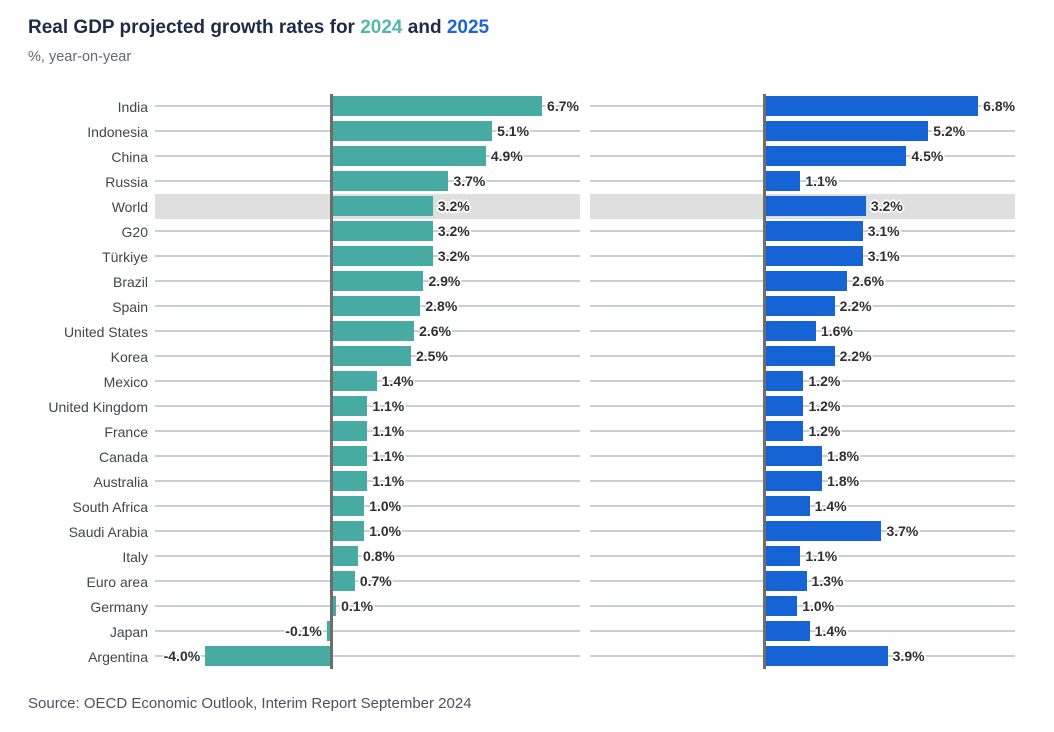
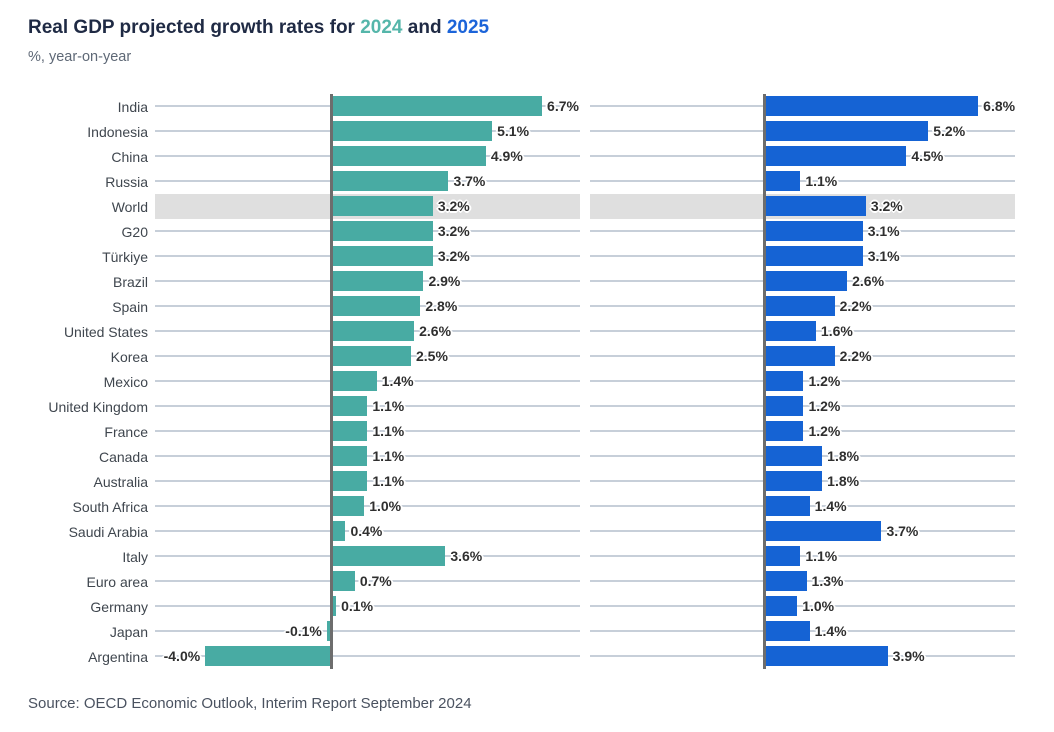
2024/Saudi Arabia: 1.0% -> 0.4%
2024/Italy: 0.8% -> 3.6%
